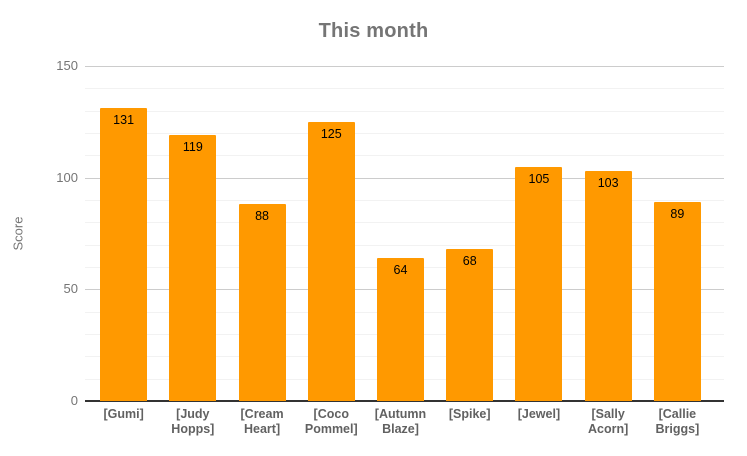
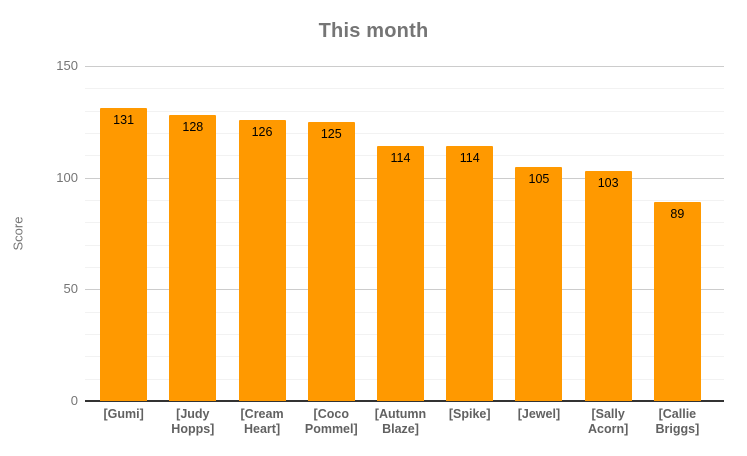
[Judy Hopps]: 119 -> 128
[Cream Heart]: 88 -> 126
[Autumn Blaze]: 64 -> 114
[Spike]: 68 -> 114
